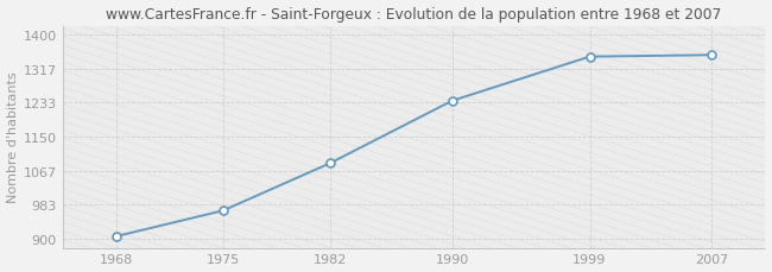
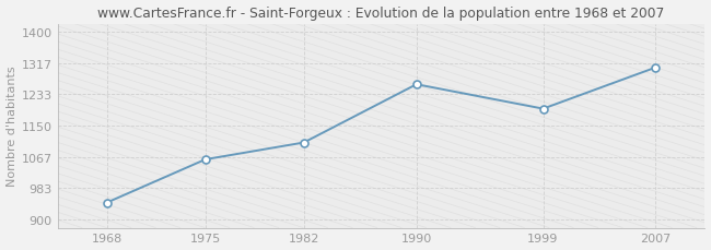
1968: 906 -> 945
1975: 969 -> 1060
1982: 1085 -> 1105
1990: 1238 -> 1260
1999: 1346 -> 1195
2007: 1350 -> 1305
